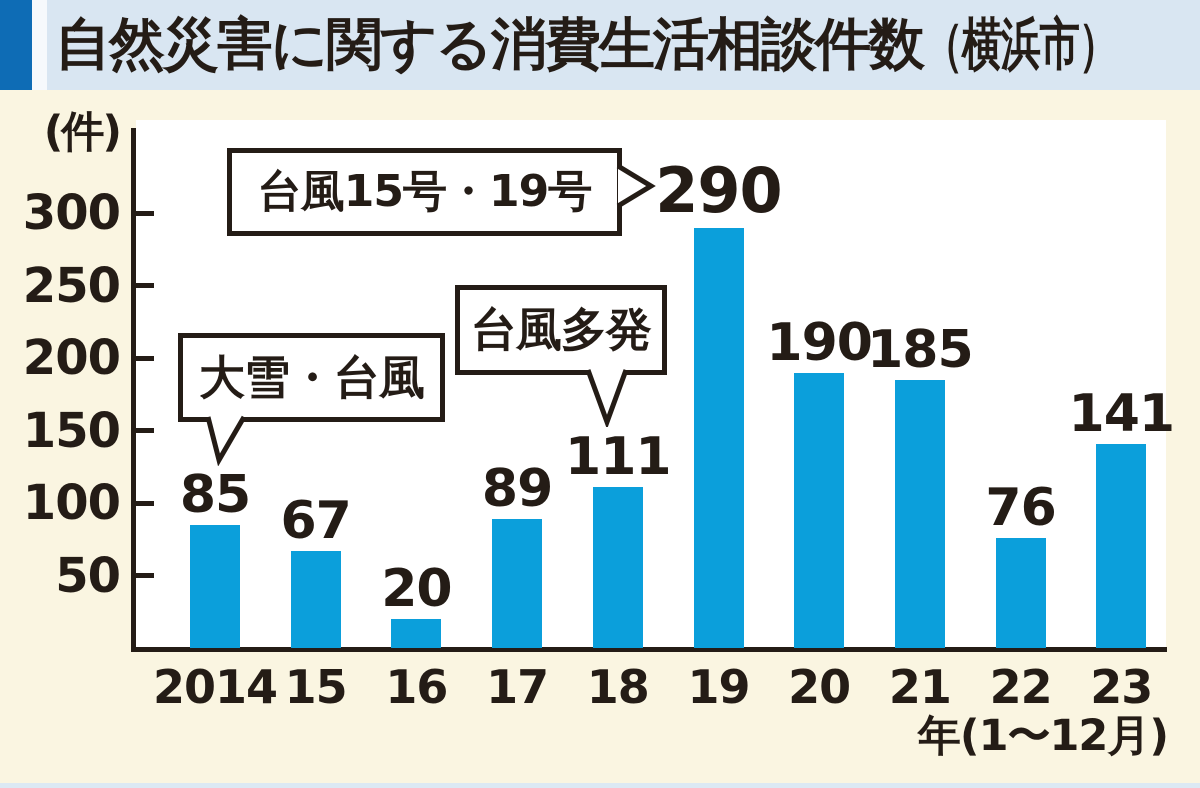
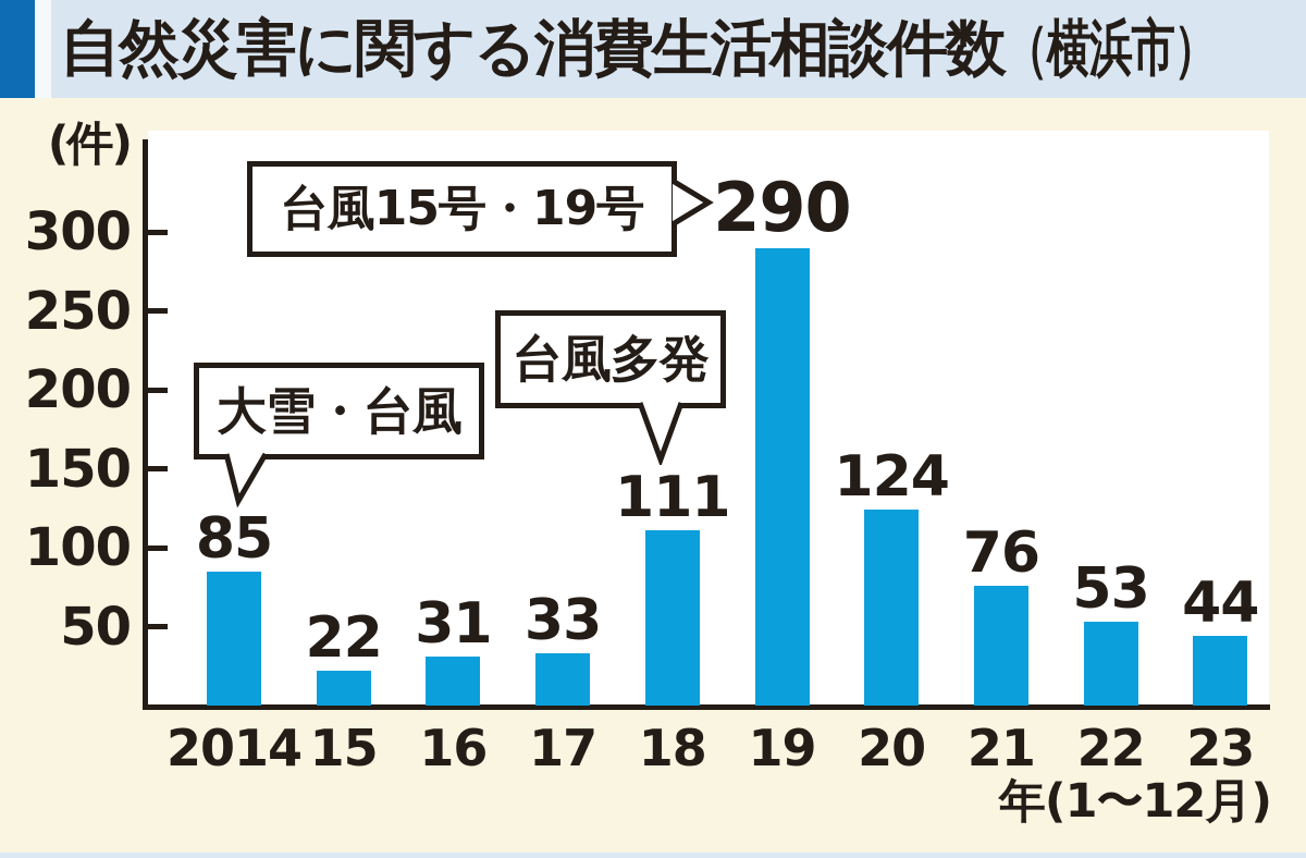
15: 67 -> 22
16: 20 -> 31
17: 89 -> 33
20: 190 -> 124
21: 185 -> 76
22: 76 -> 53
23: 141 -> 44
